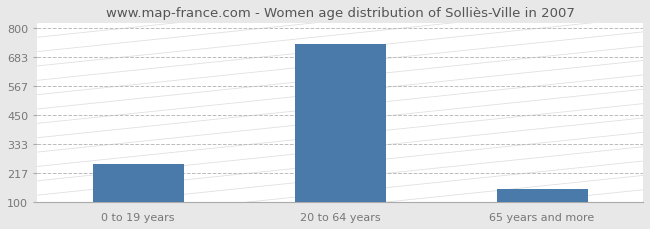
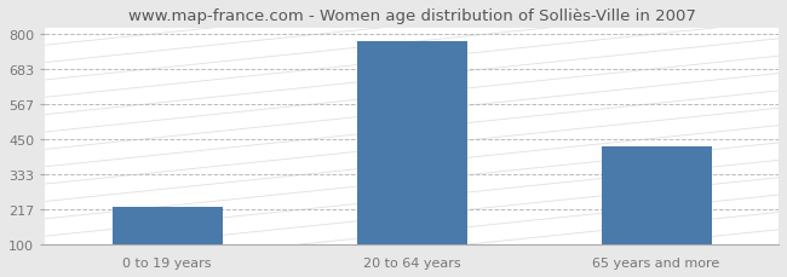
0 to 19 years: 253 -> 225
20 to 64 years: 735 -> 775
65 years and more: 155 -> 425
